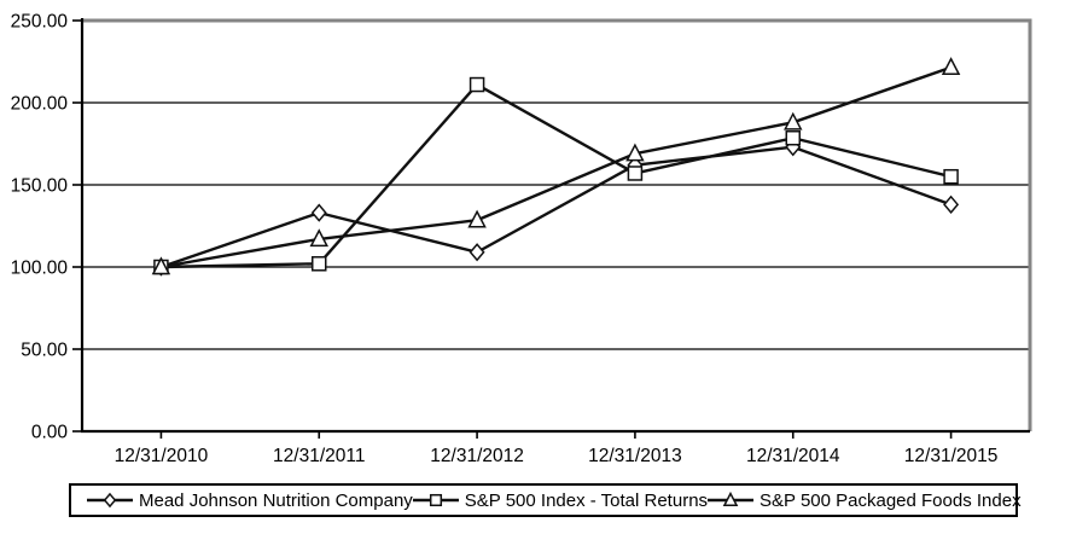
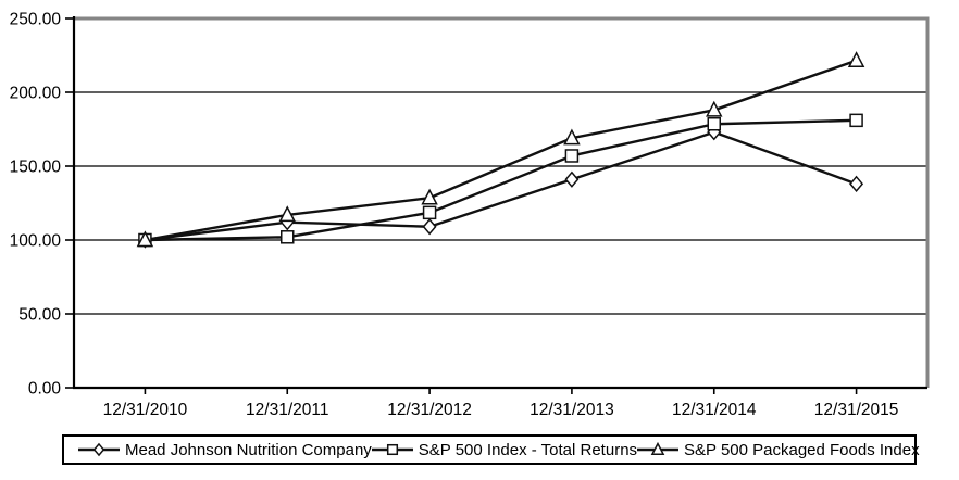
Mead Johnson Nutrition Company/12/31/2011: 133 -> 112
S&P 500 Index - Total Returns/12/31/2012: 211 -> 118
Mead Johnson Nutrition Company/12/31/2013: 162 -> 141
S&P 500 Index - Total Returns/12/31/2015: 155 -> 181
